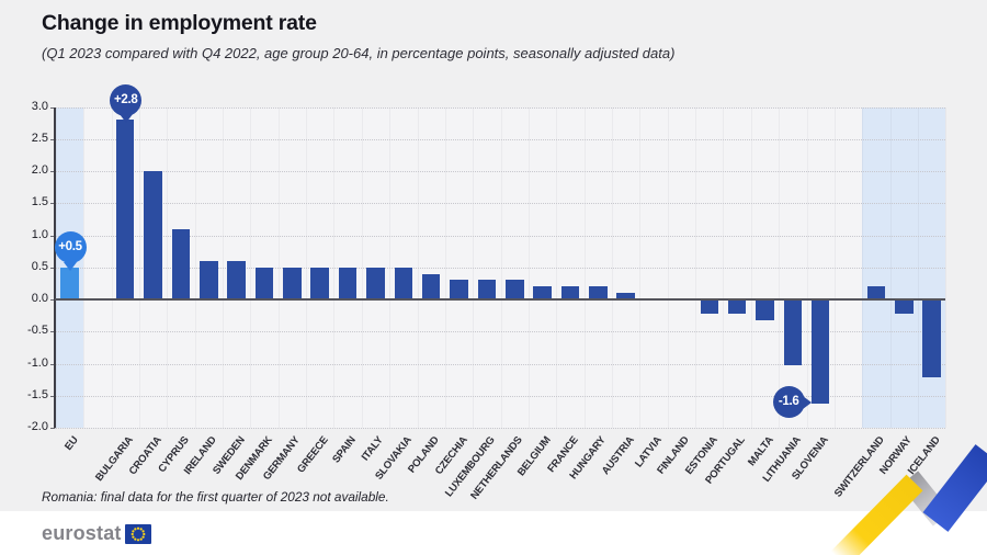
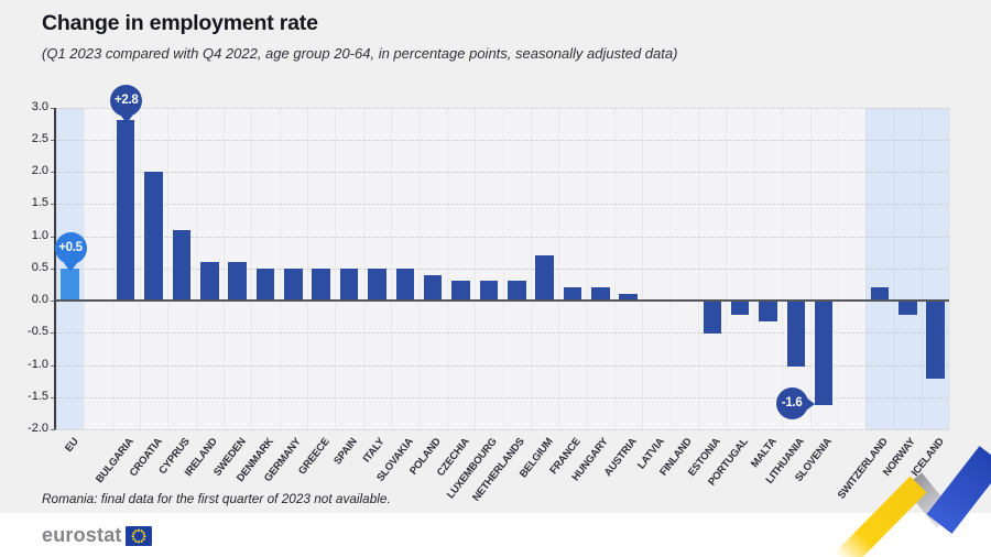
BELGIUM: 0.2 -> 0.7
ESTONIA: -0.2 -> -0.5
